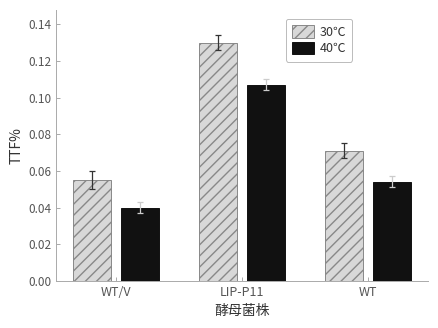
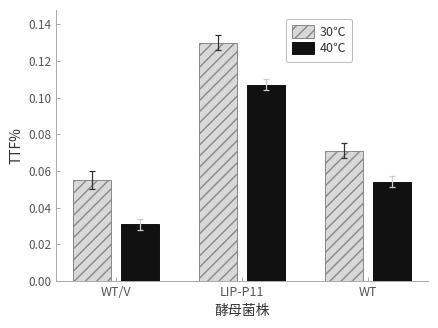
40℃/WT/V: 0.040 -> 0.031
